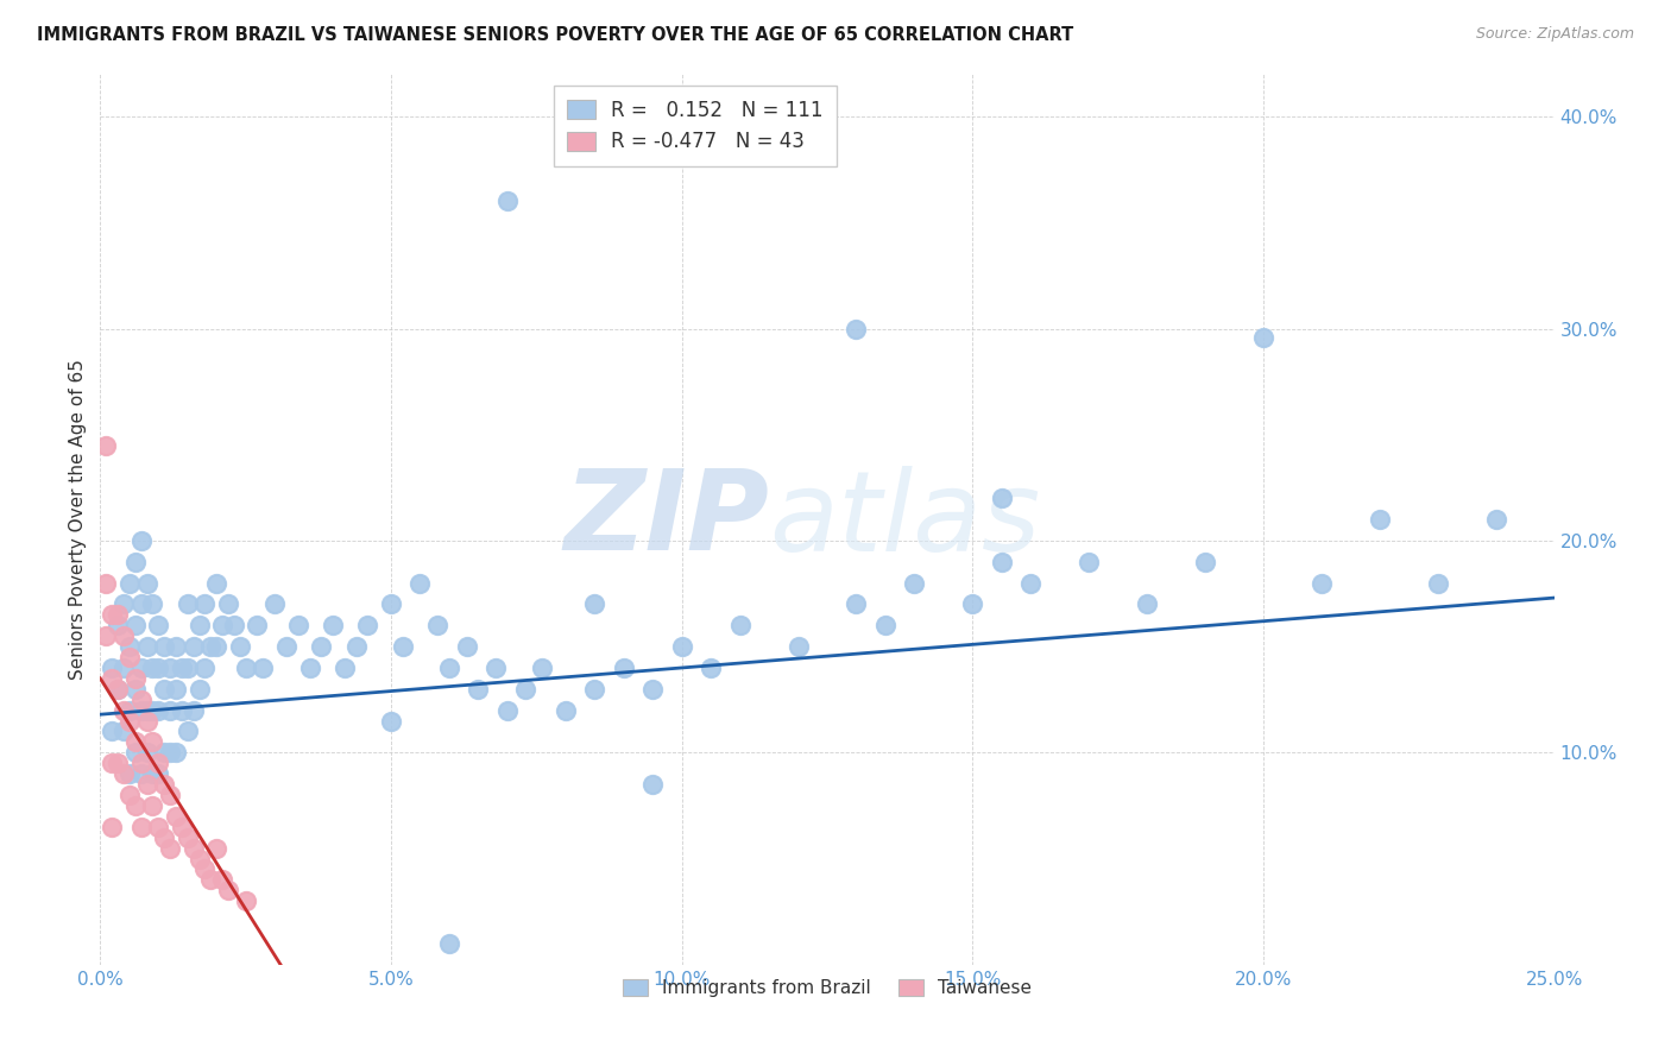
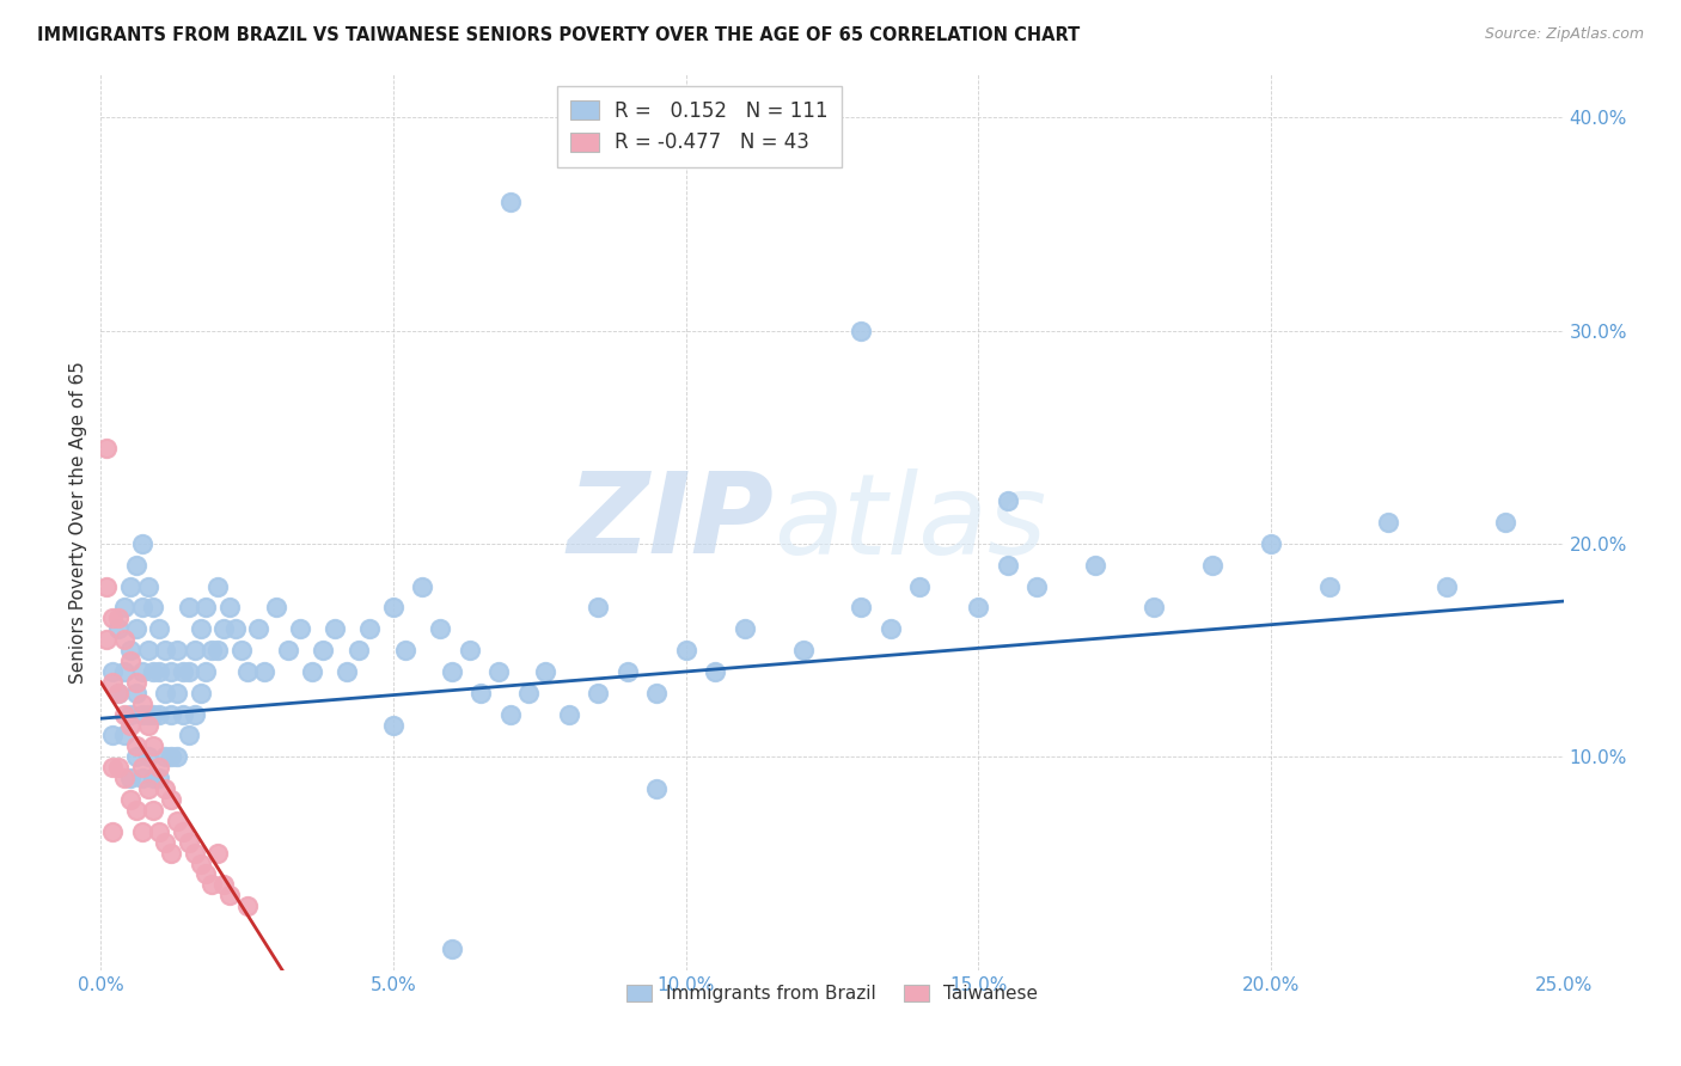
Immigrants from Brazil/20.0%: 29.6% -> 20.0%
